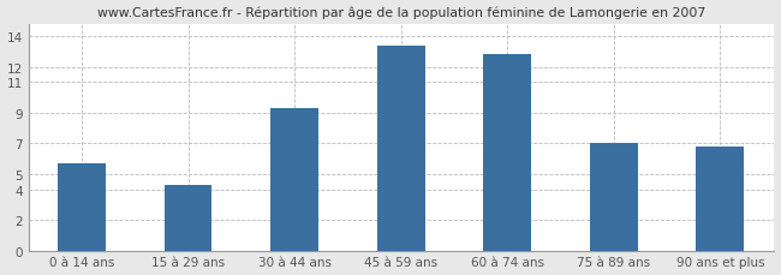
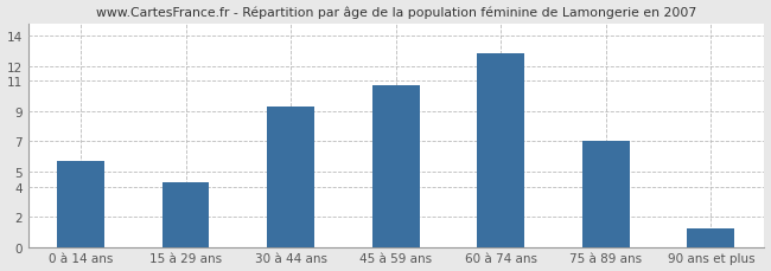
45 à 59 ans: 13.4 -> 10.7
90 ans et plus: 6.8 -> 1.2
